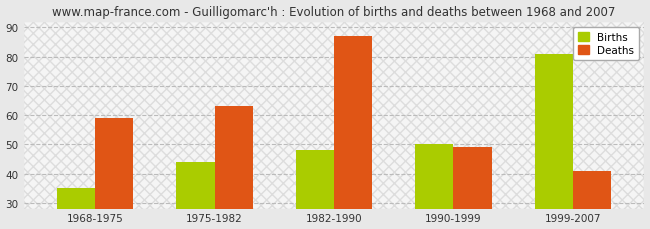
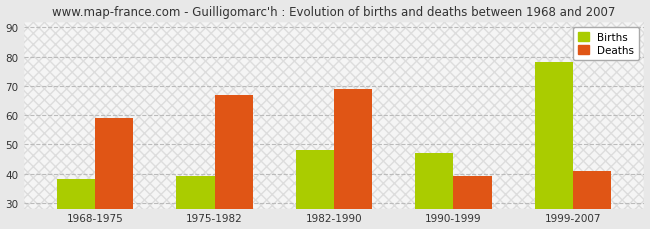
Births/1968-1975: 35 -> 38
Births/1975-1982: 44 -> 39
Deaths/1975-1982: 63 -> 67
Deaths/1982-1990: 87 -> 69
Births/1990-1999: 50 -> 47
Deaths/1990-1999: 49 -> 39
Births/1999-2007: 81 -> 78
